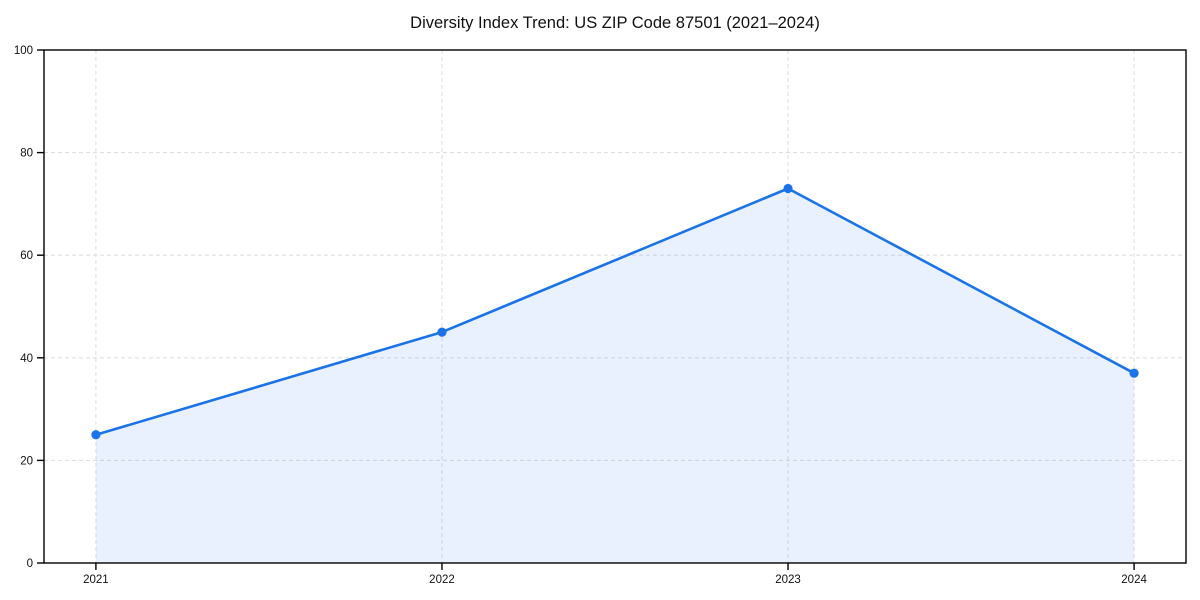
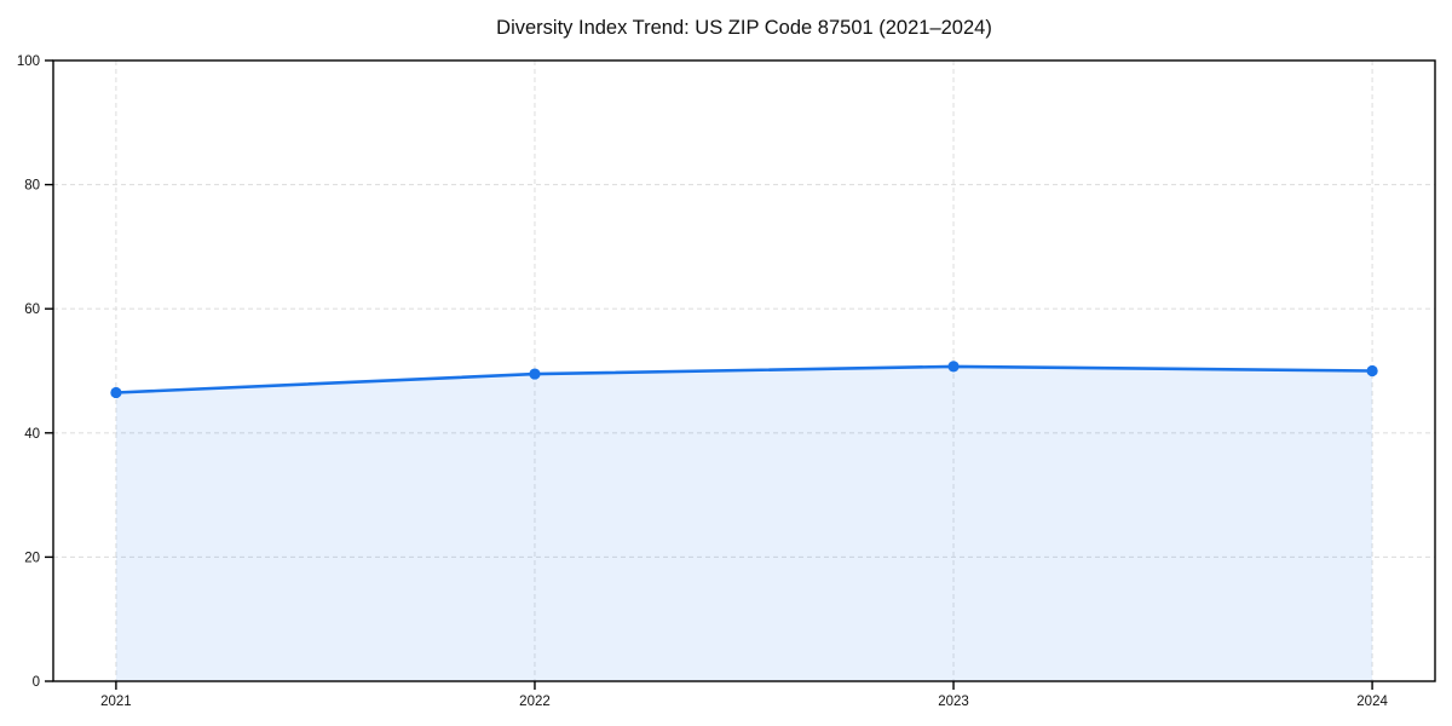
2021: 25 -> 46
2022: 45 -> 50
2023: 73 -> 51
2024: 37 -> 50
